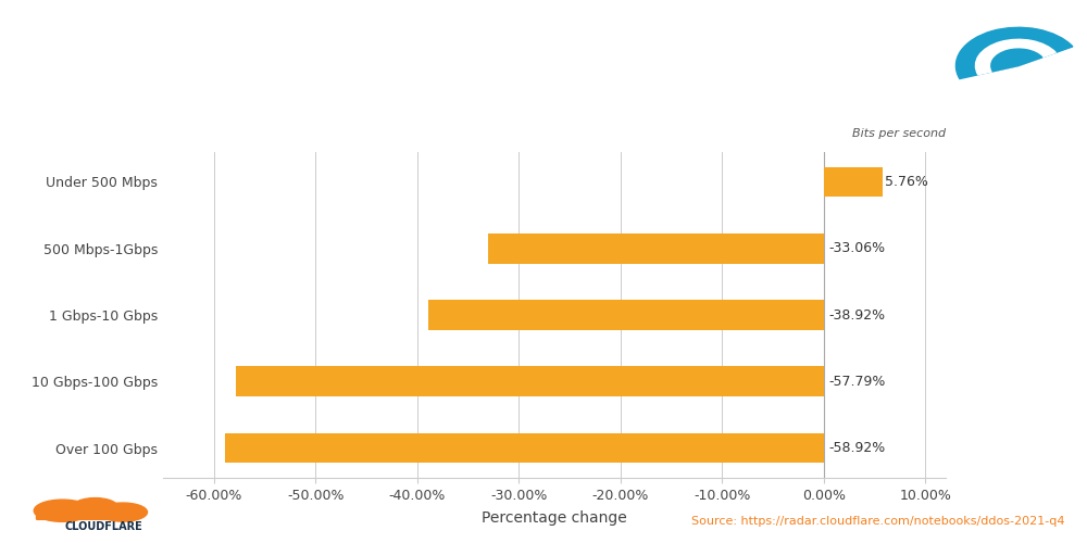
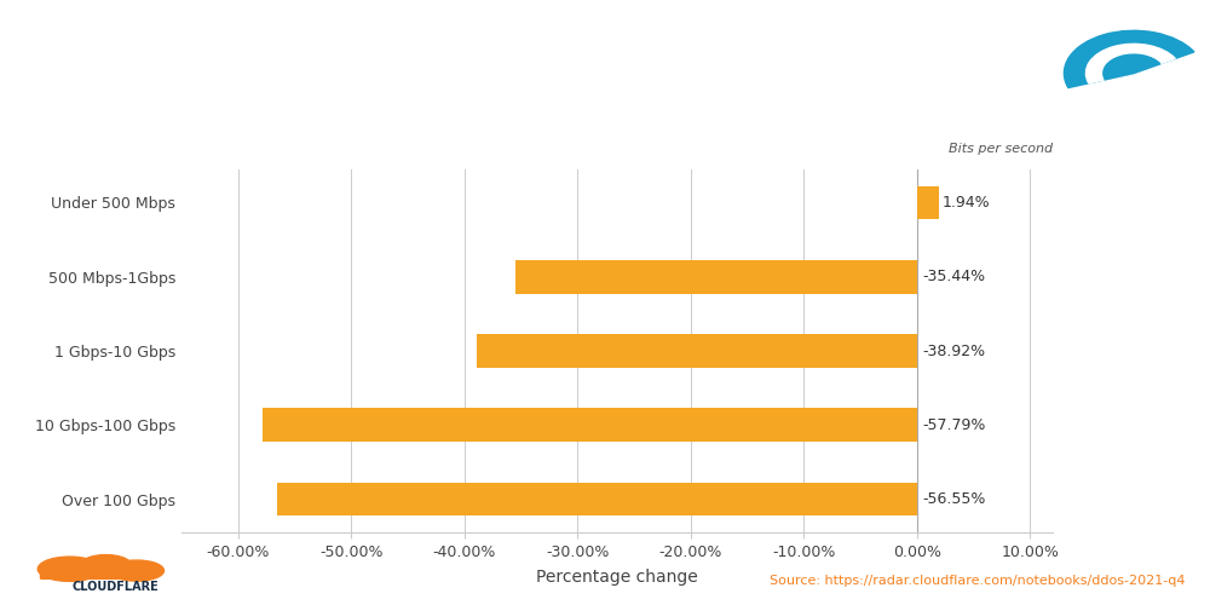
Under 500 Mbps: 5.76% -> 1.94%
500 Mbps-1Gbps: -33.06% -> -35.44%
Over 100 Gbps: -58.92% -> -56.55%
